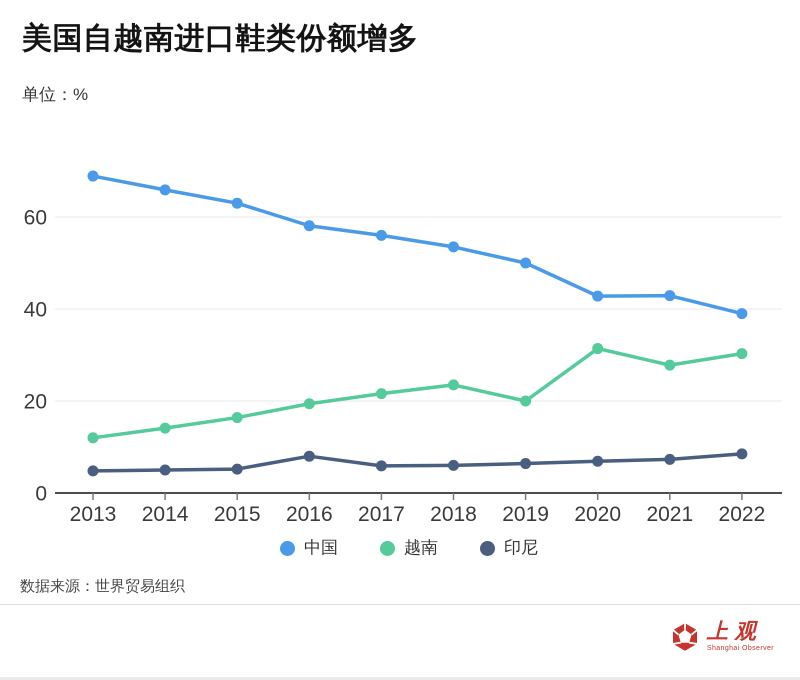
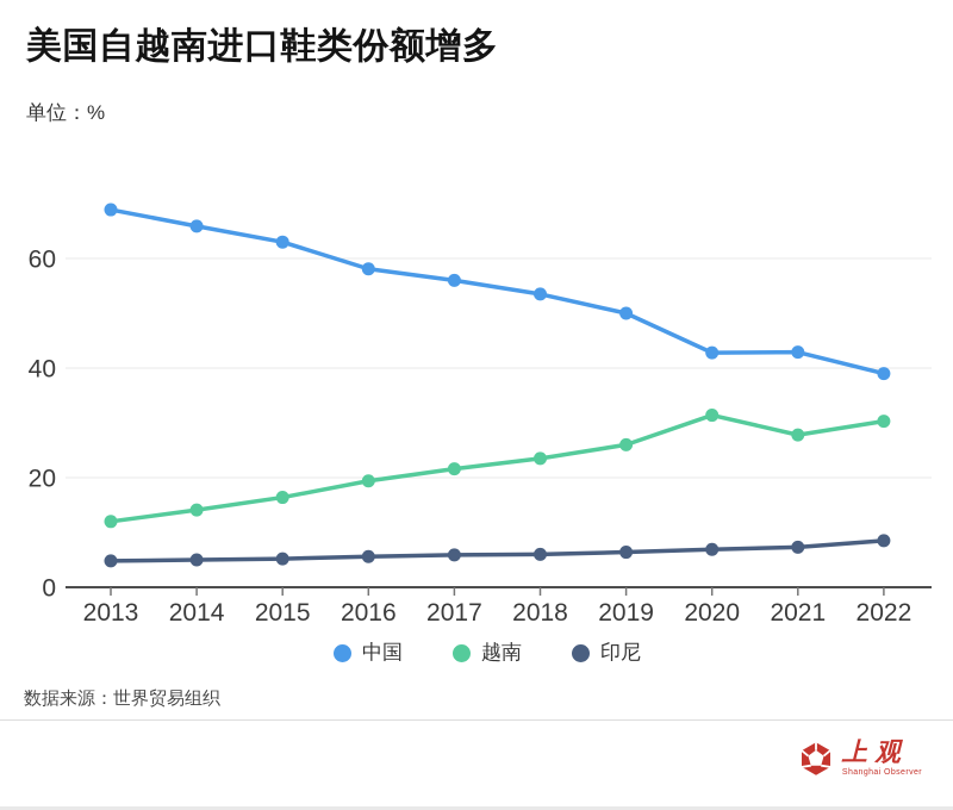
印尼/2016: 8 -> 6
越南/2019: 20 -> 26
